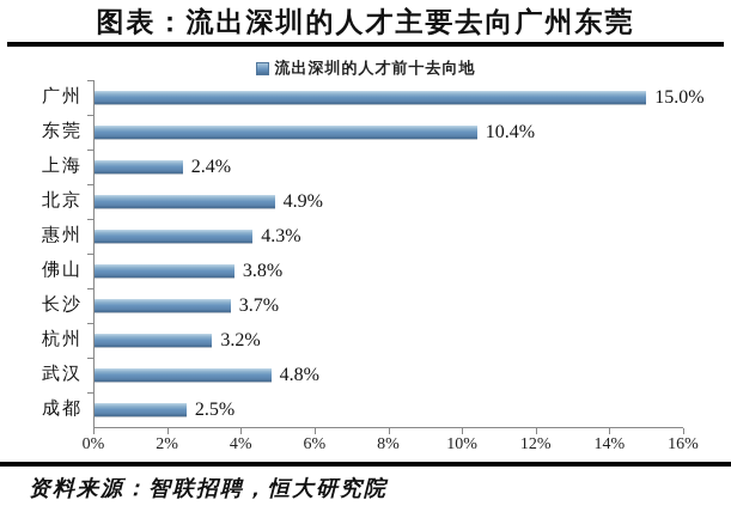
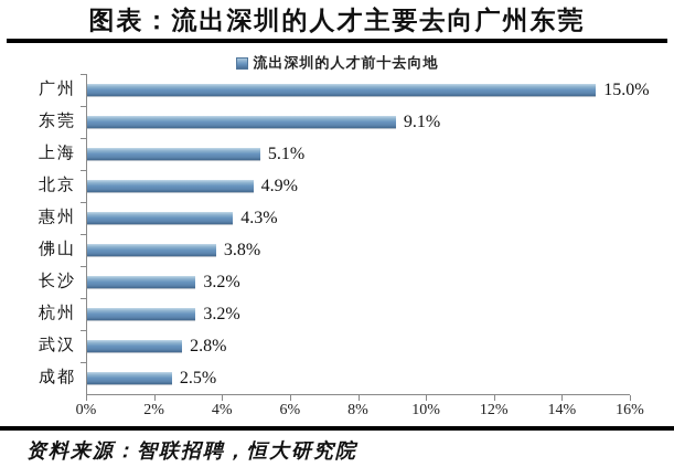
东莞: 10.4% -> 9.1%
上海: 2.4% -> 5.1%
长沙: 3.7% -> 3.2%
武汉: 4.8% -> 2.8%
